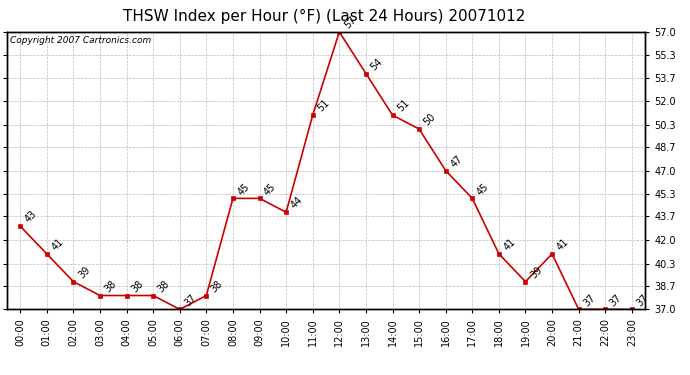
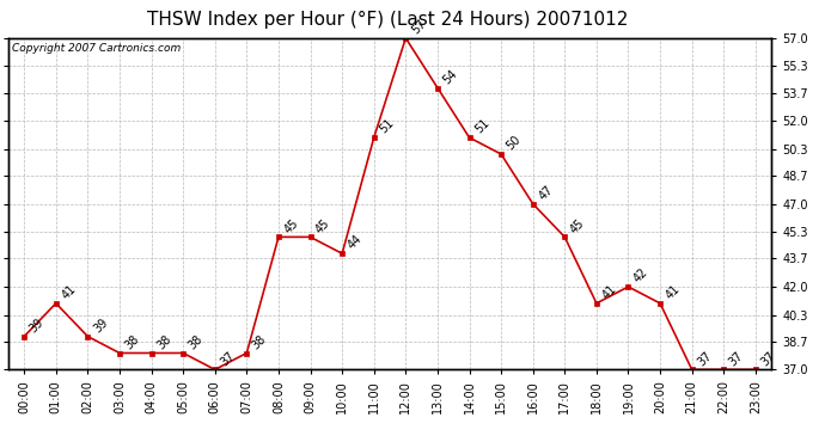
00:00: 43 -> 39
19:00: 39 -> 42
